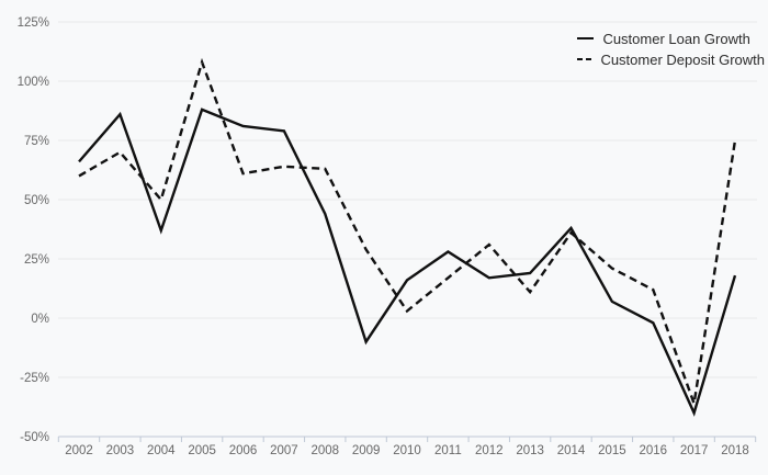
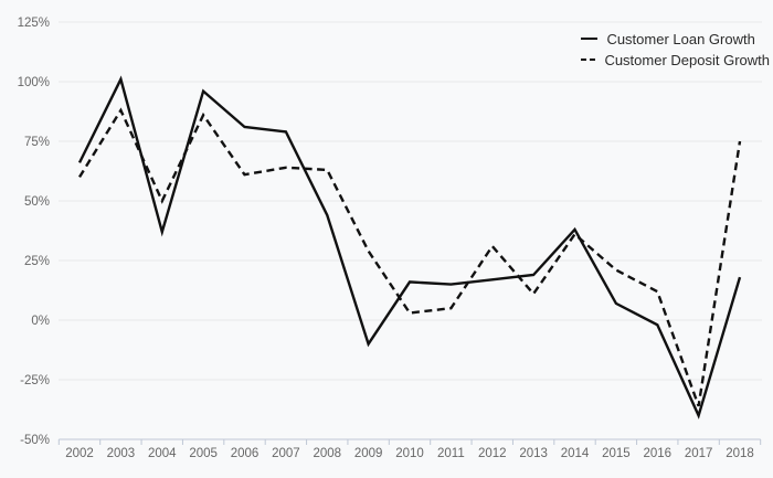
Customer Loan Growth/2003: 86% -> 101%
Customer Deposit Growth/2003: 70% -> 88%
Customer Loan Growth/2005: 88% -> 96%
Customer Deposit Growth/2005: 108% -> 86%
Customer Loan Growth/2011: 28% -> 15%
Customer Deposit Growth/2011: 17% -> 5%
